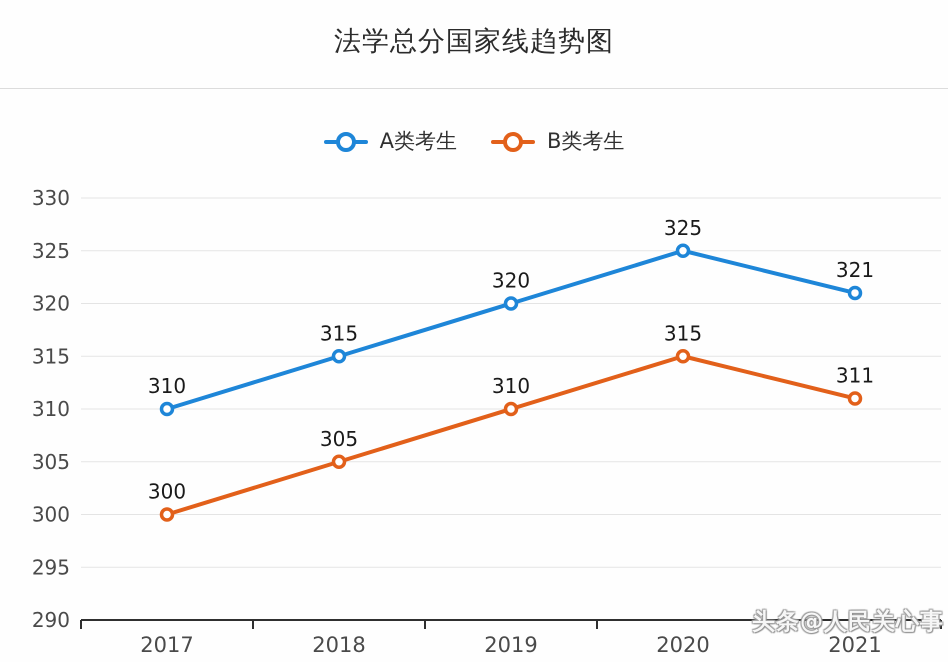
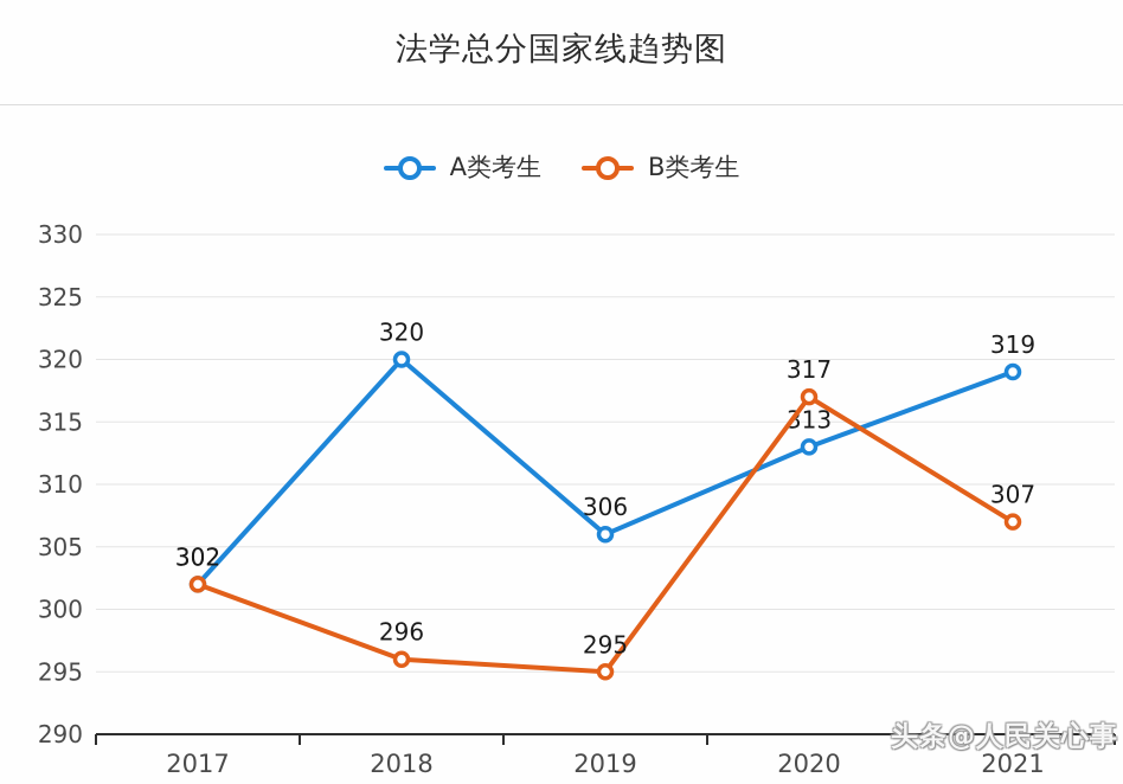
A类考生/2017: 310 -> 302
B类考生/2017: 300 -> 302
A类考生/2018: 315 -> 320
B类考生/2018: 305 -> 296
A类考生/2019: 320 -> 306
B类考生/2019: 310 -> 295
A类考生/2020: 325 -> 313
B类考生/2020: 315 -> 317
A类考生/2021: 321 -> 319
B类考生/2021: 311 -> 307
